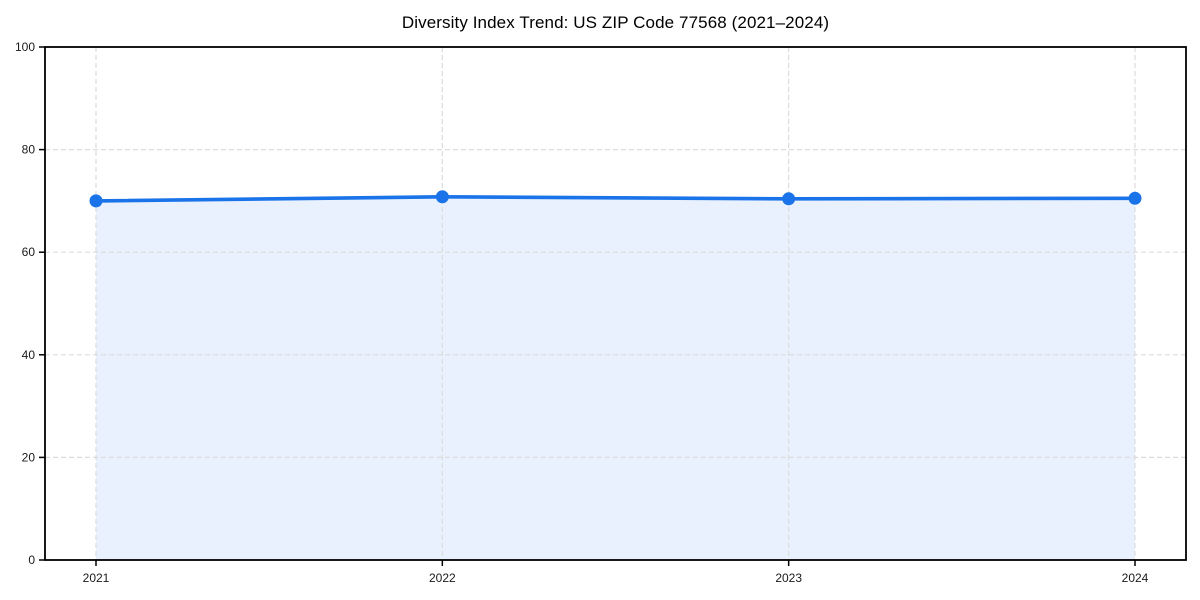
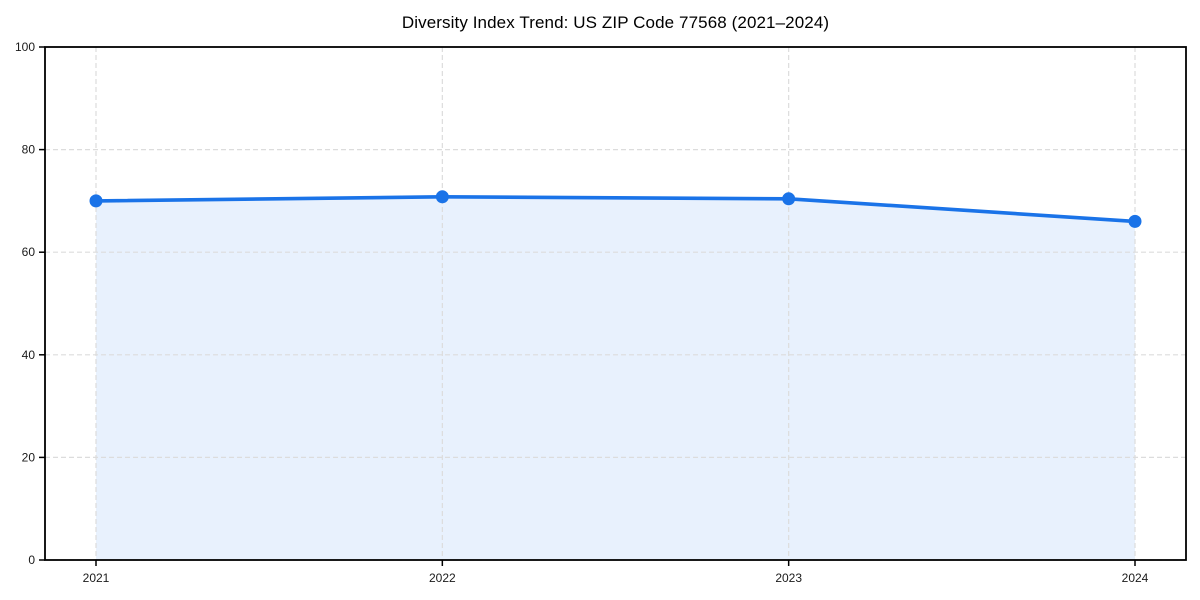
2024: 70 -> 66
